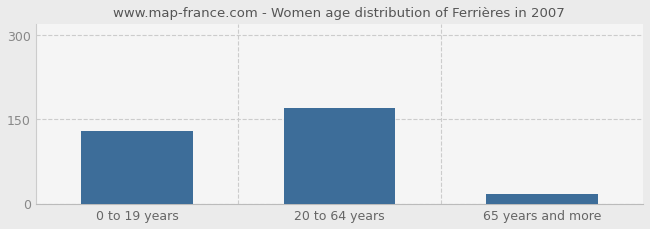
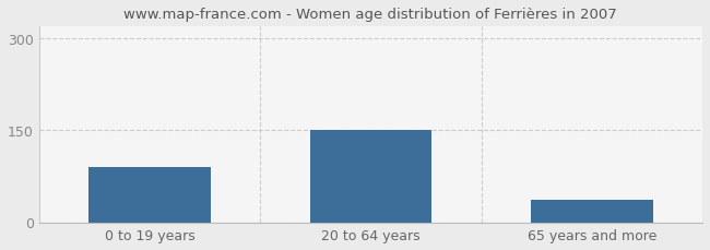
0 to 19 years: 130 -> 90
20 to 64 years: 170 -> 150
65 years and more: 17 -> 36
